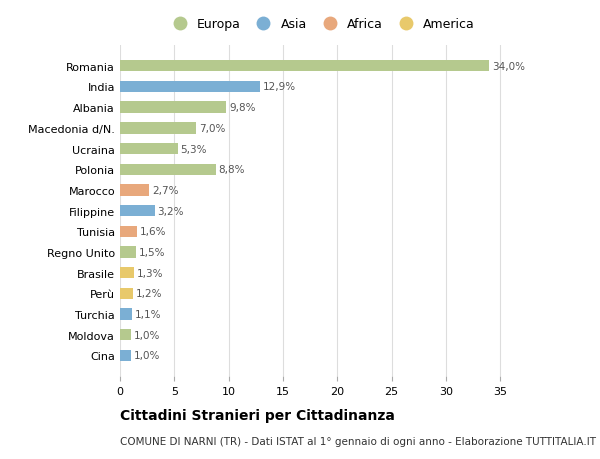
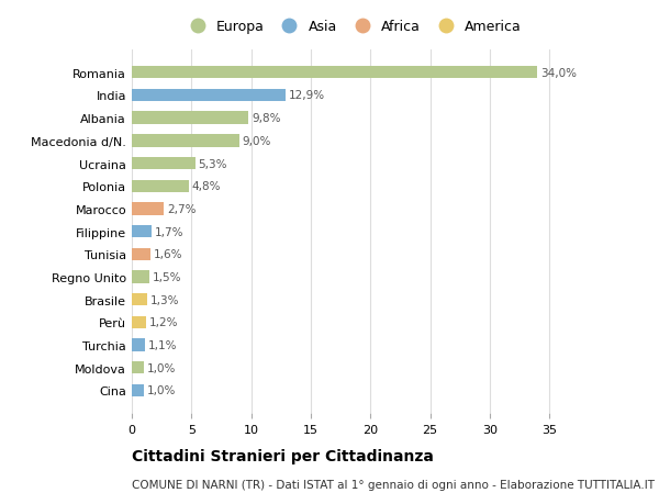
Macedonia d/N.: 7,0% -> 9,0%
Polonia: 8,8% -> 4,8%
Filippine: 3,2% -> 1,7%
